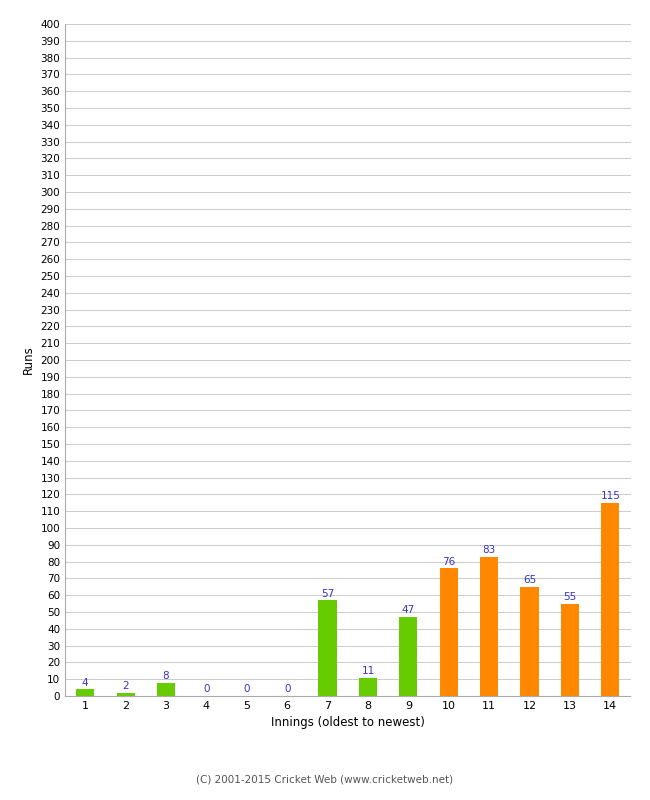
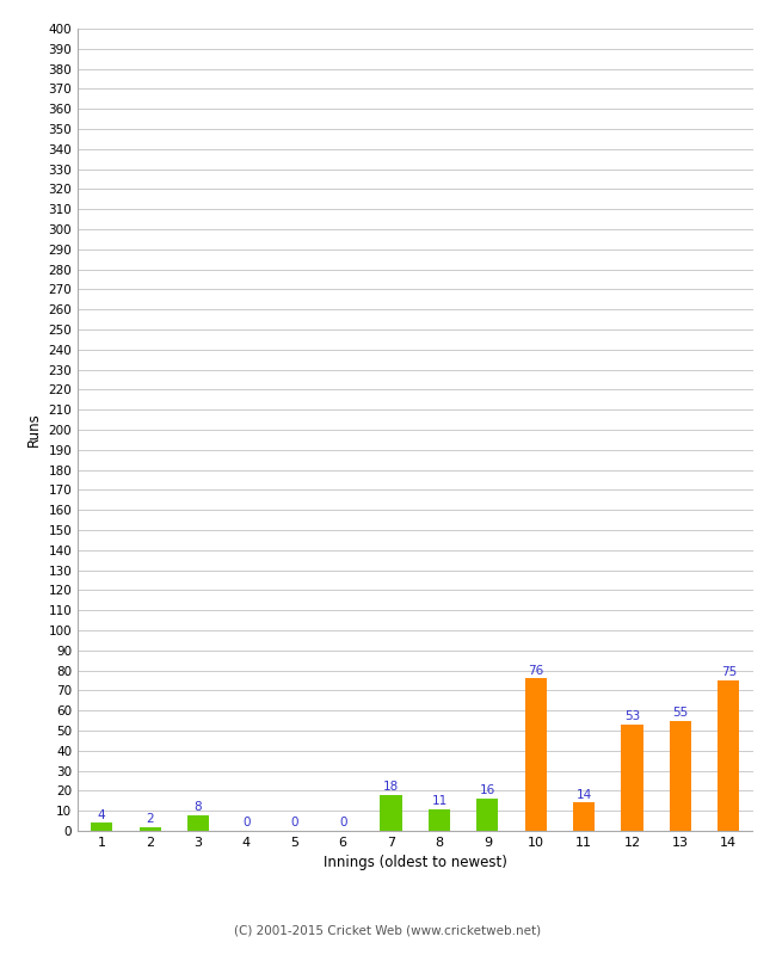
7: 57 -> 18
9: 47 -> 16
11: 83 -> 14
12: 65 -> 53
14: 115 -> 75
